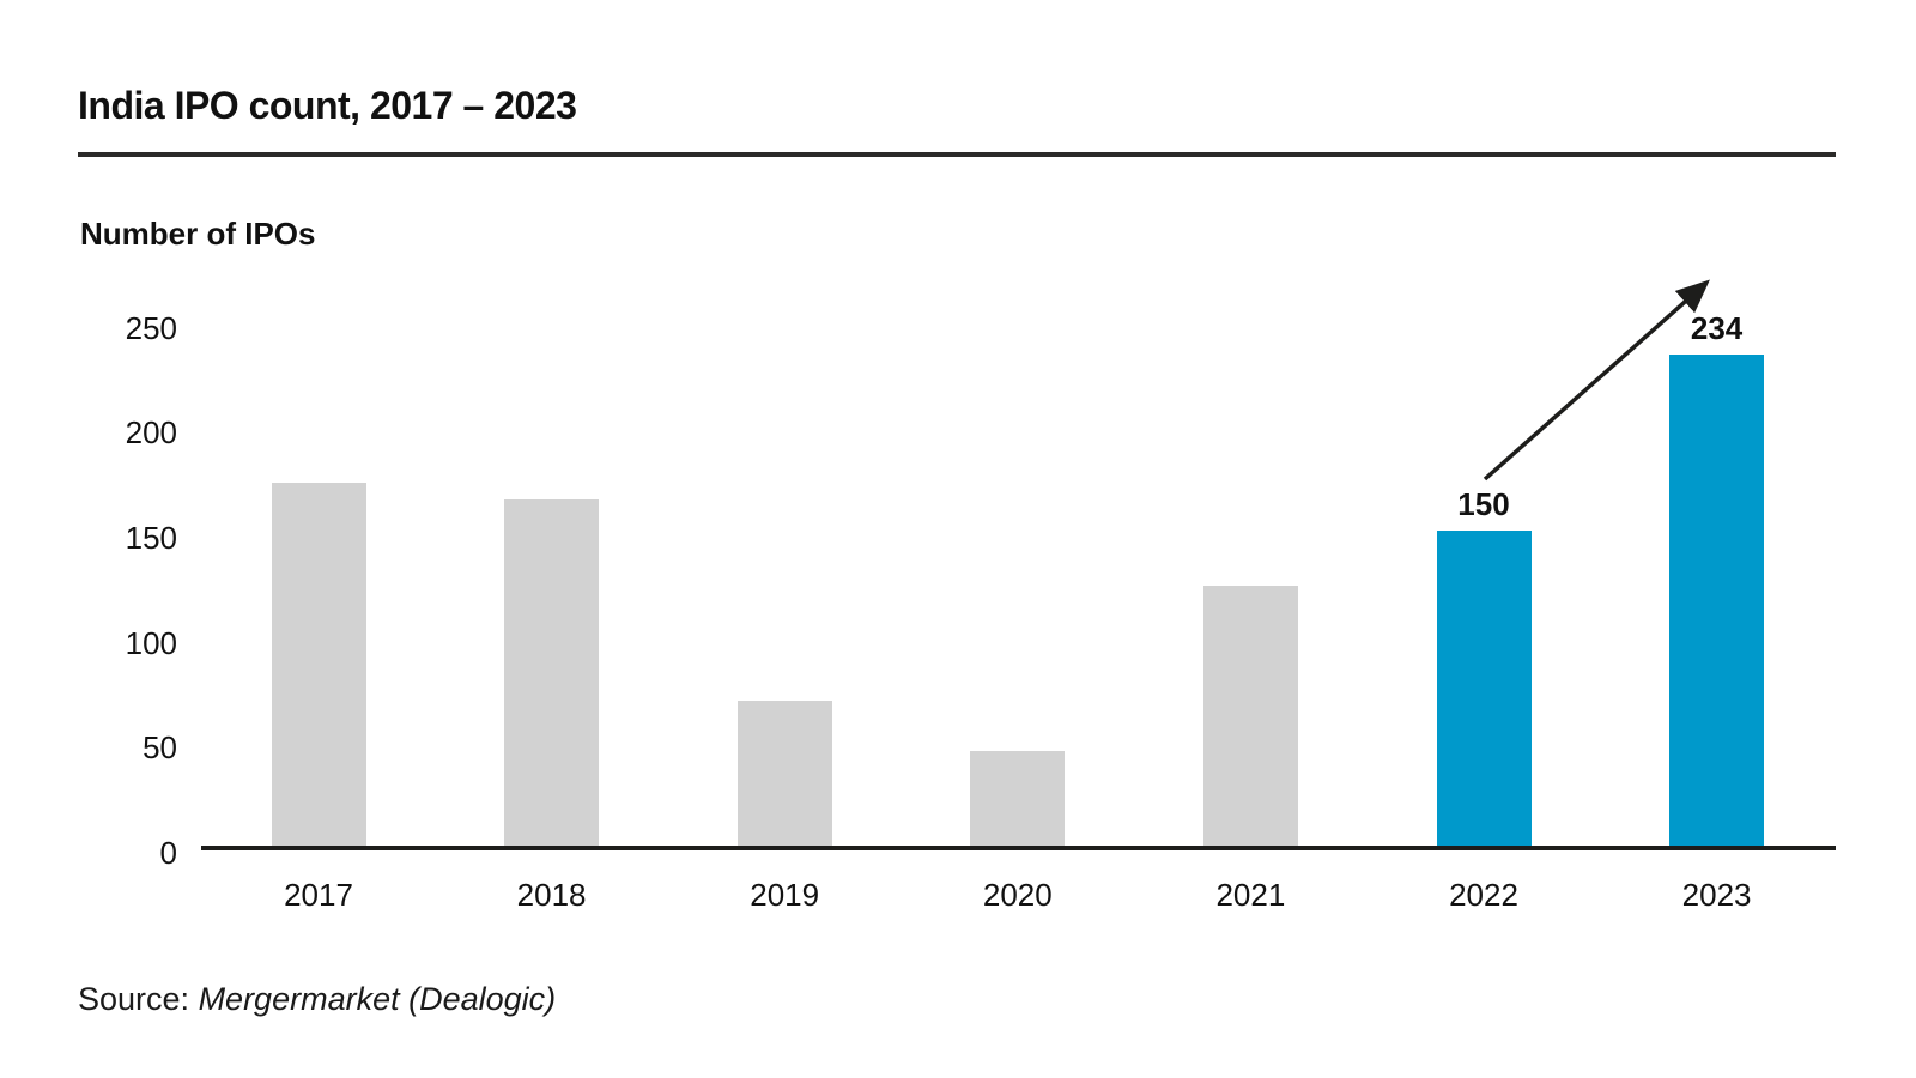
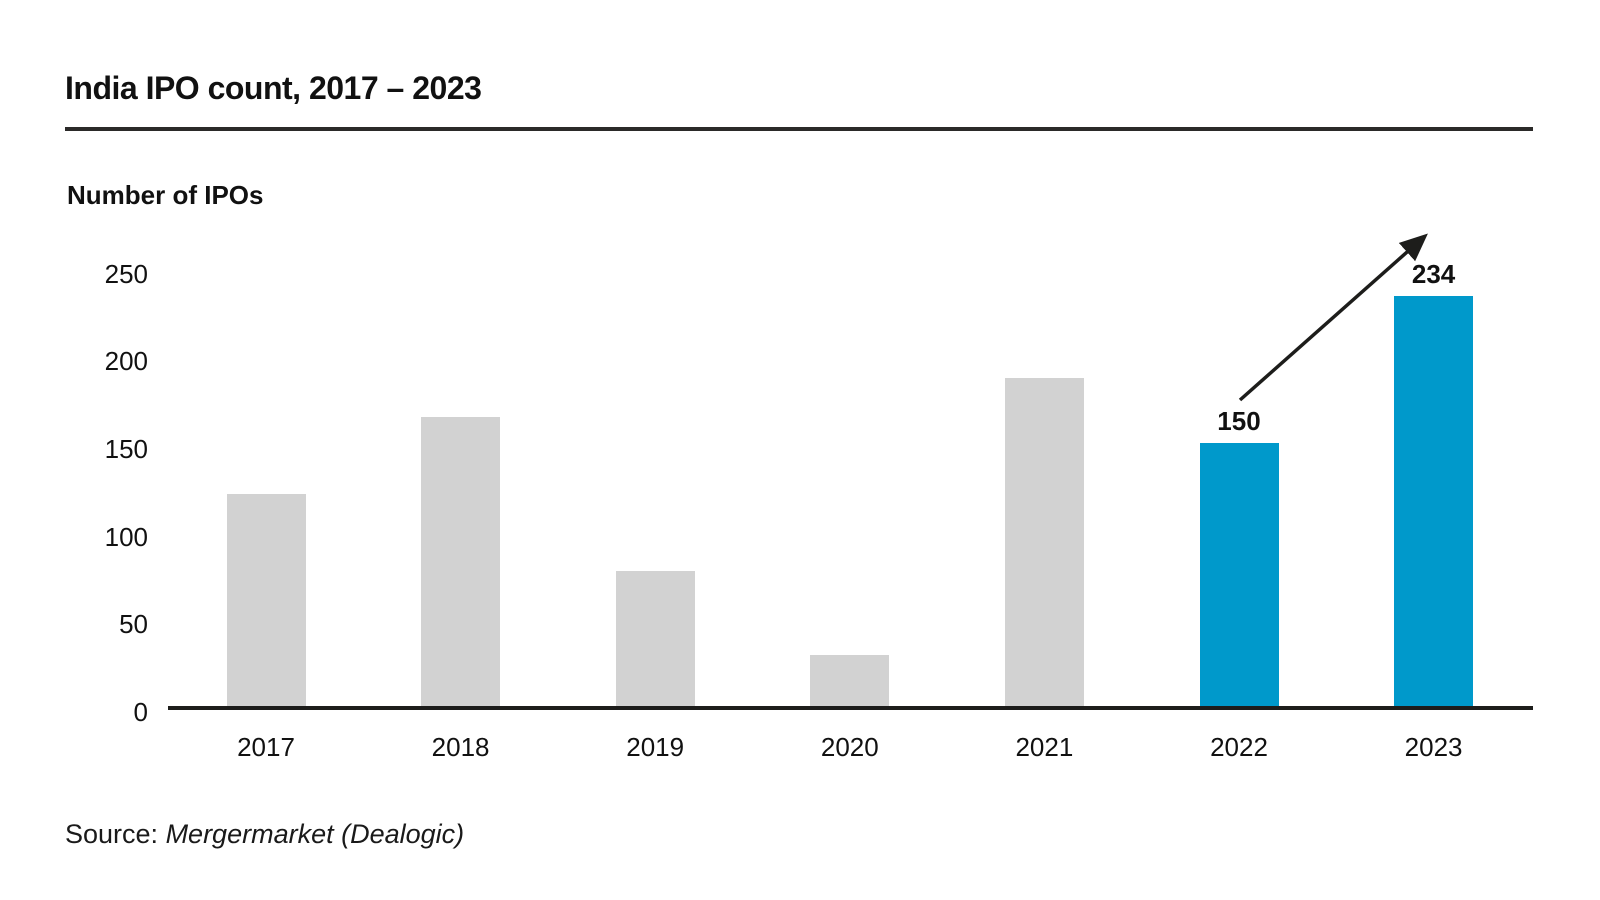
2017: 173 -> 121
2019: 69 -> 77
2020: 45 -> 29
2021: 124 -> 187
